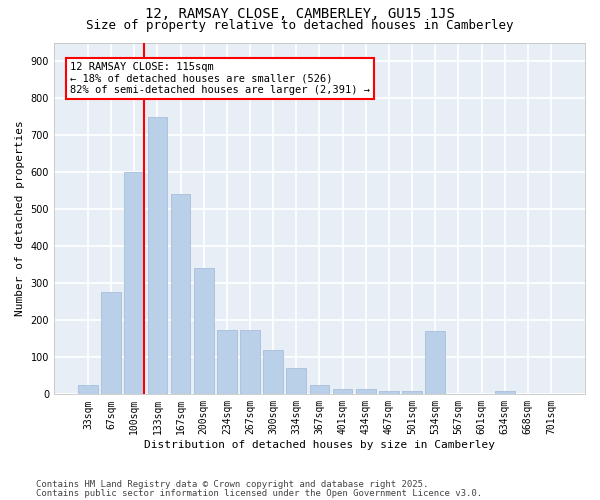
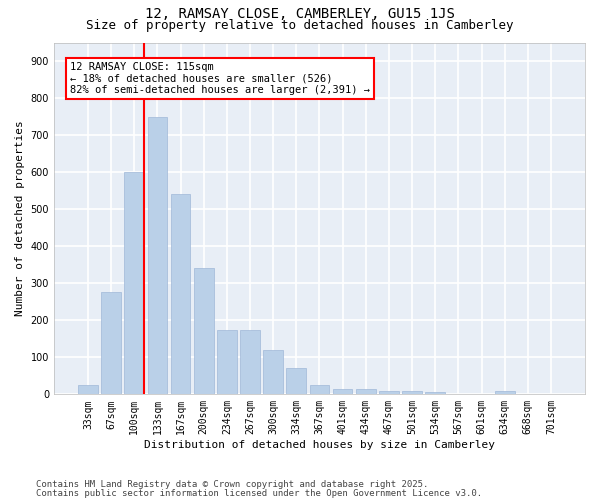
534sqm: 170 -> 5
